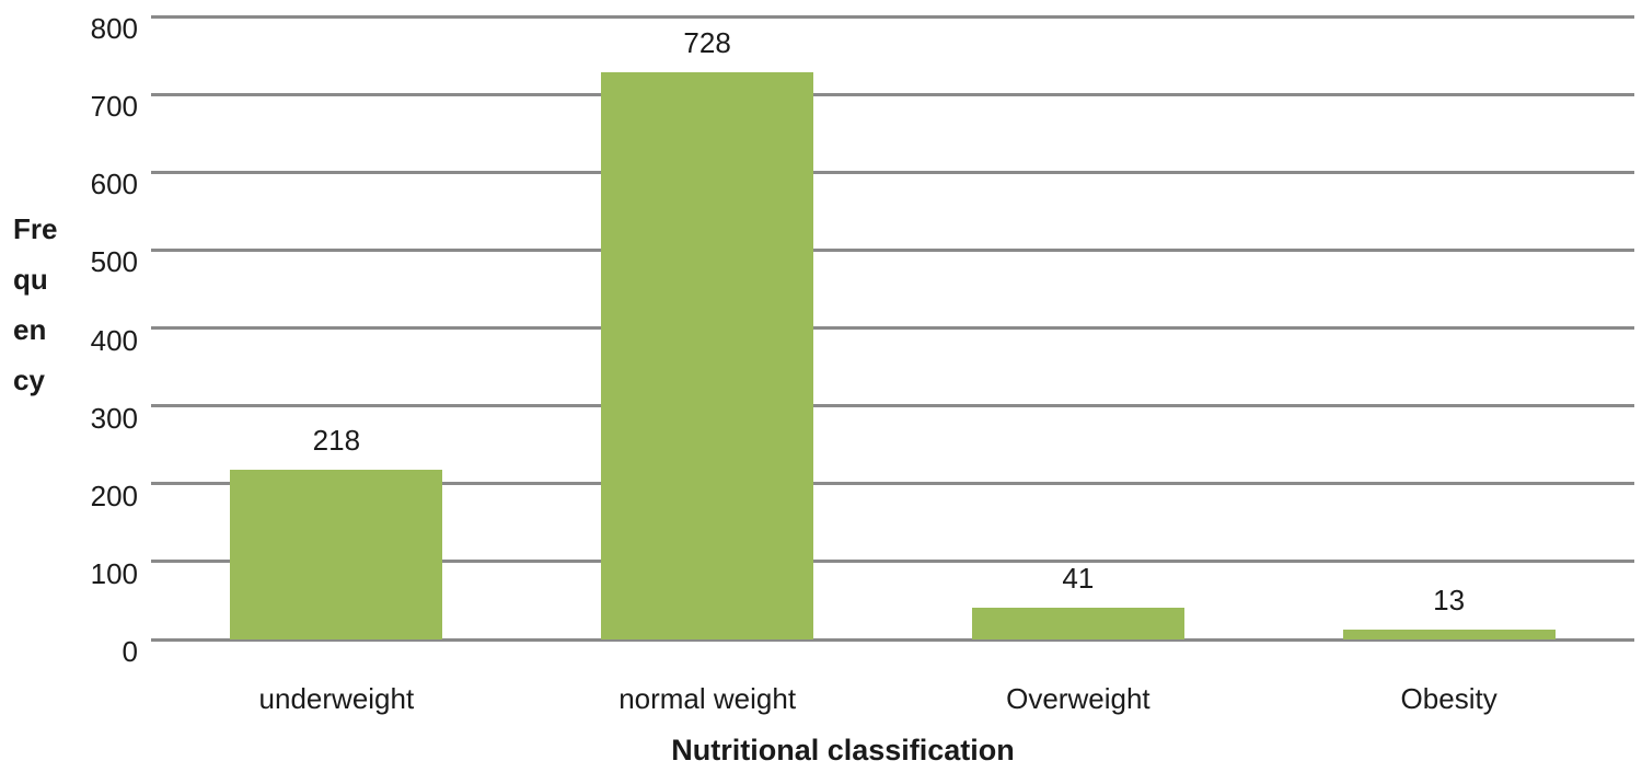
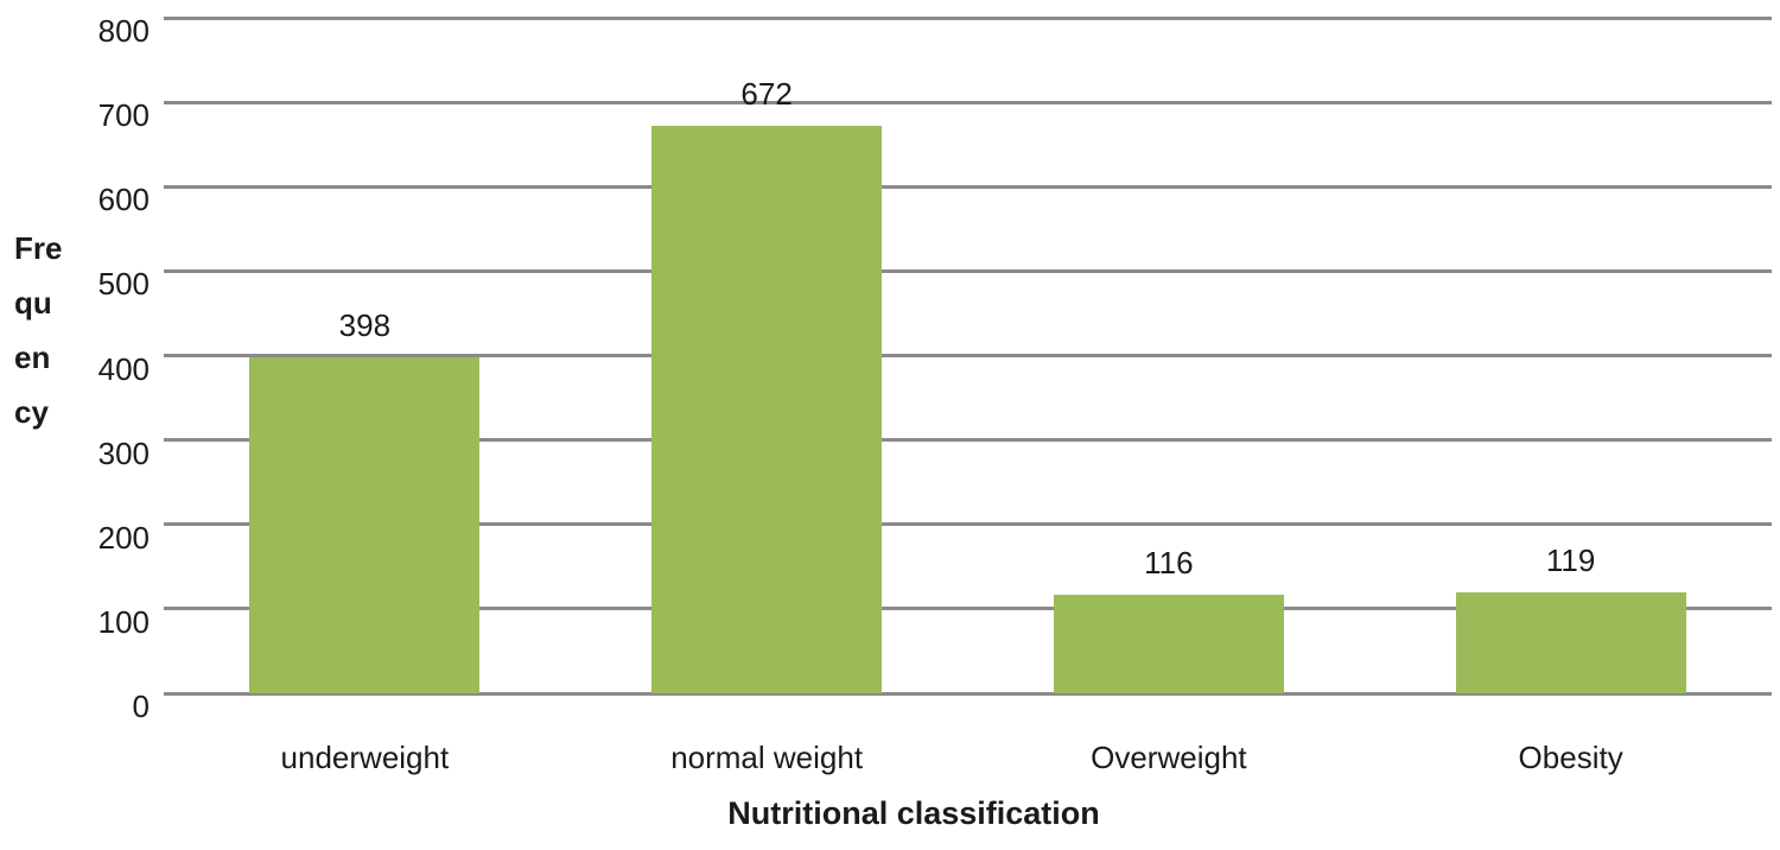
underweight: 218 -> 398
normal weight: 728 -> 672
Overweight: 41 -> 116
Obesity: 13 -> 119
